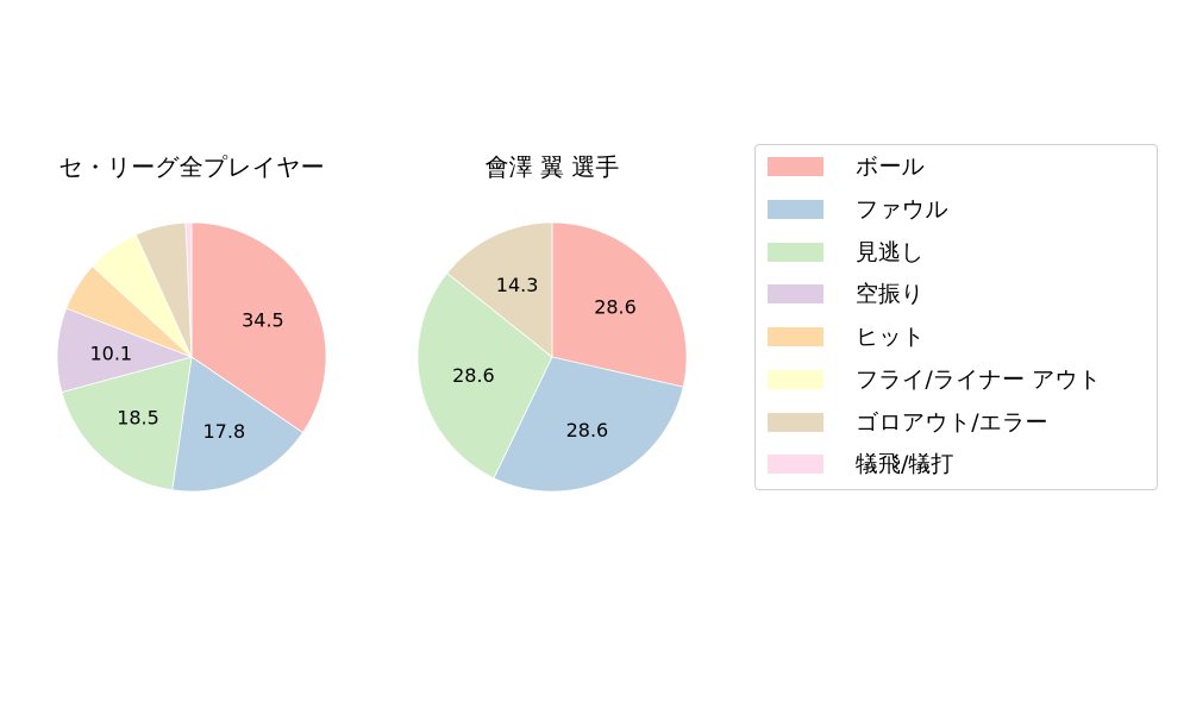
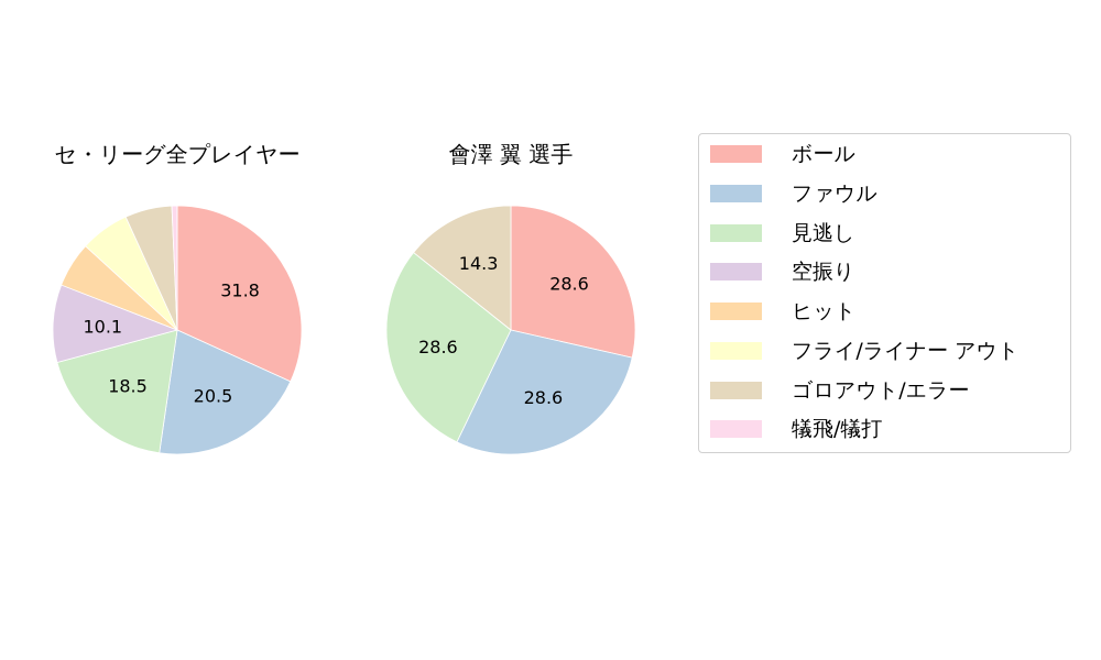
セ・リーグ全プレイヤー/ボール: 34.5 -> 31.8
セ・リーグ全プレイヤー/ファウル: 17.8 -> 20.5
